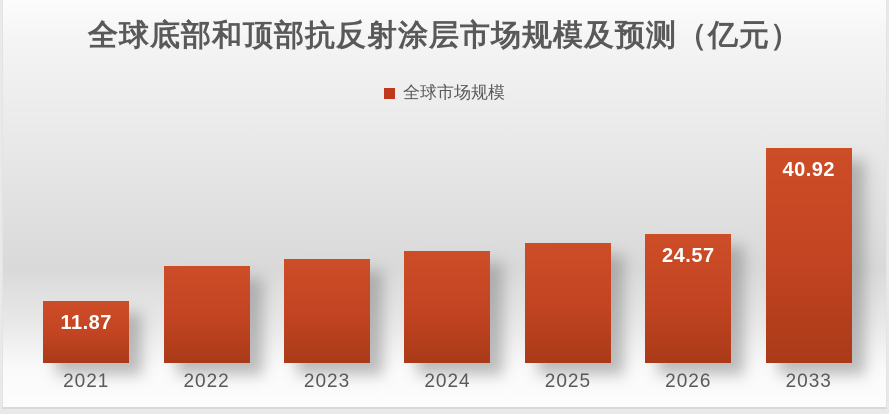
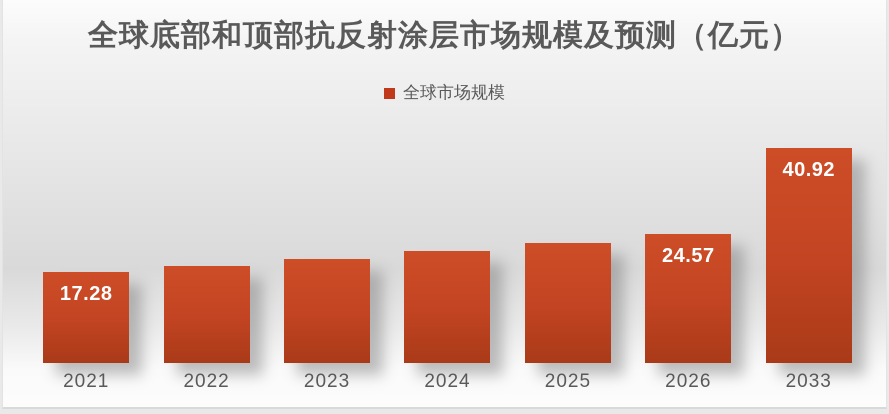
2021: 11.87 -> 17.28
